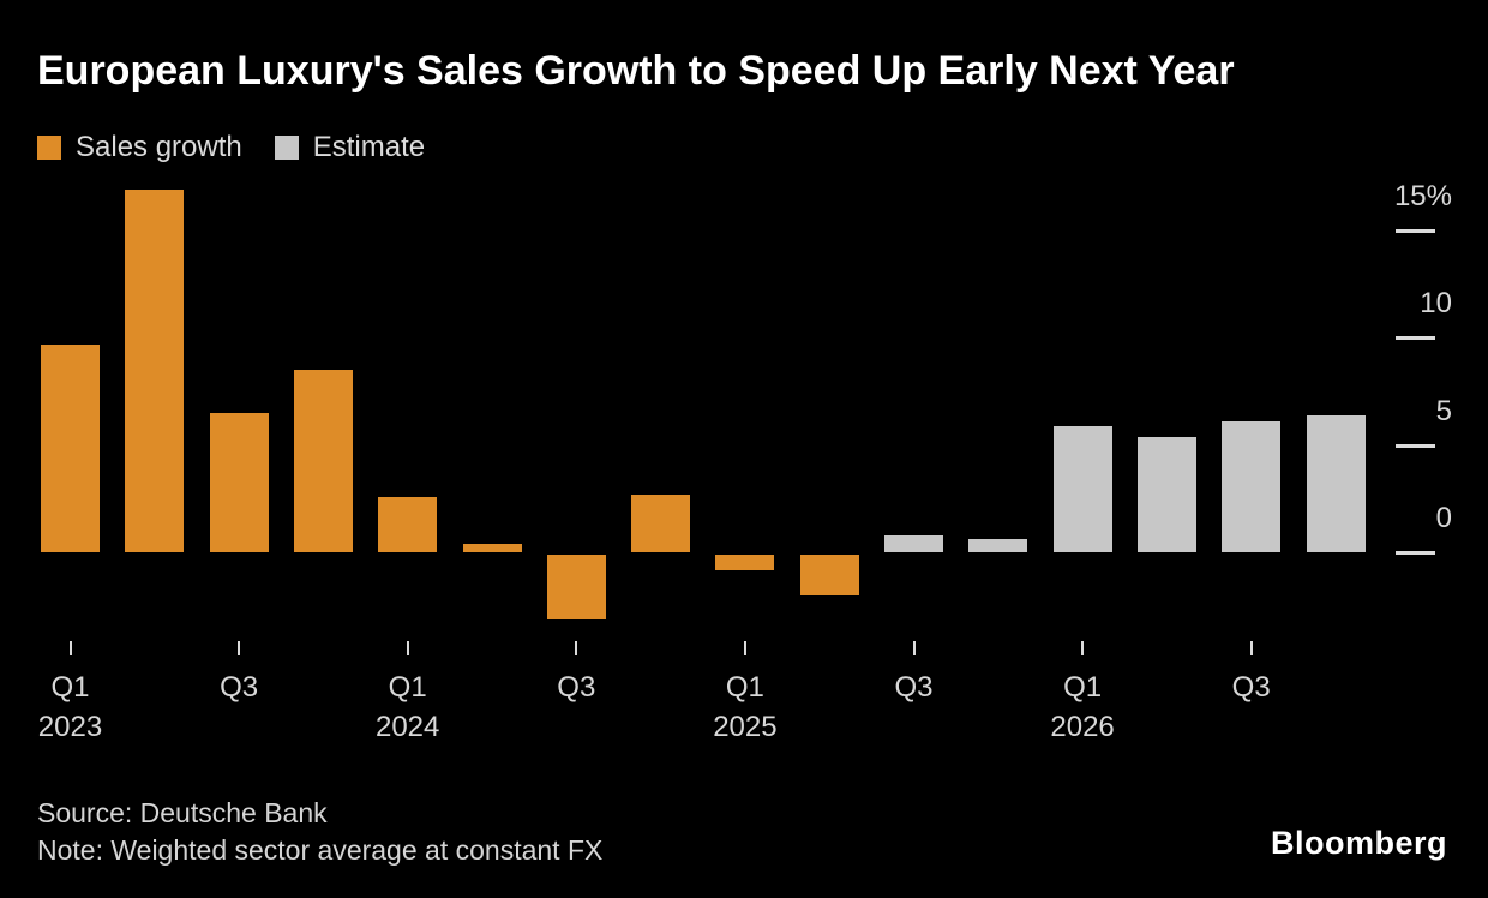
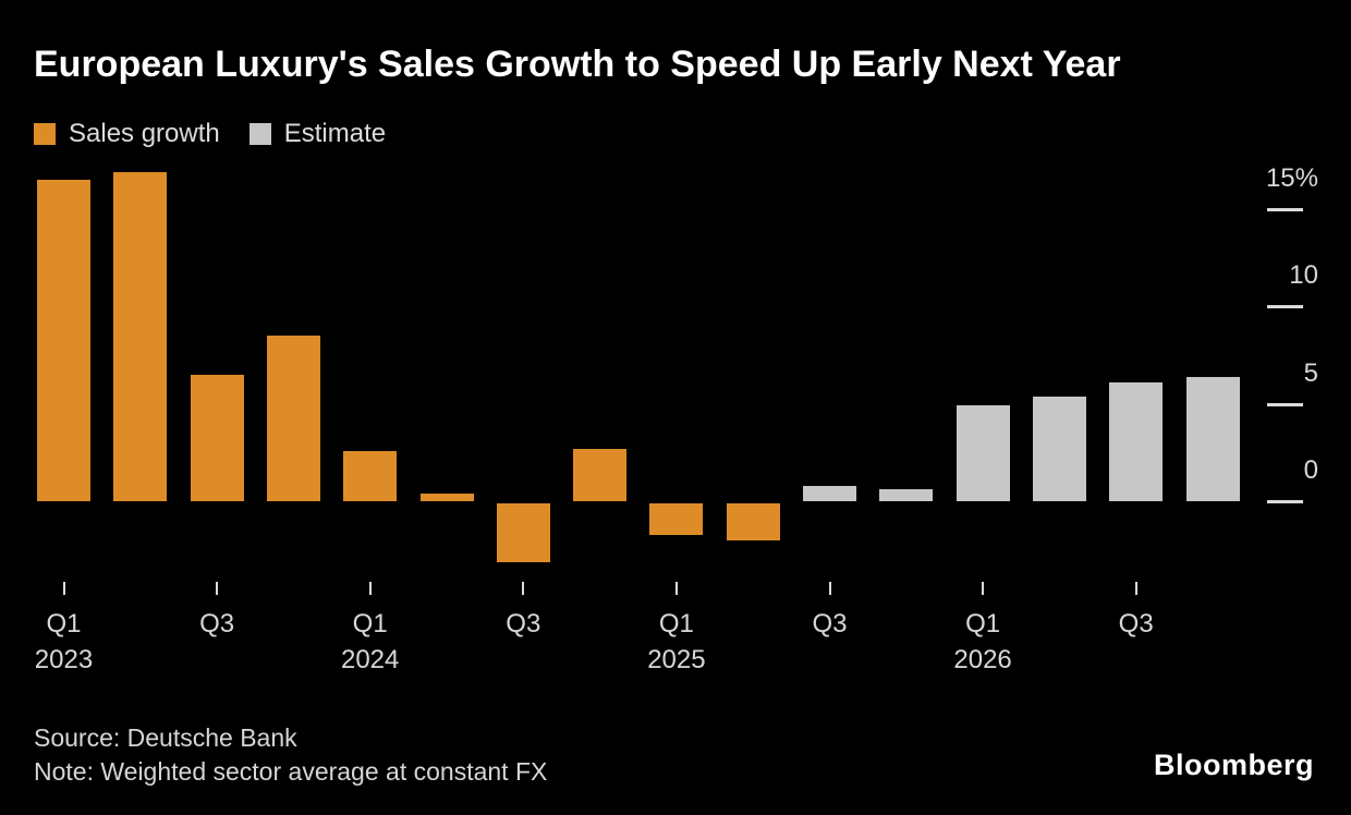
Sales growth/Q1 2023: 9.7% -> 16.5%
Sales growth/Q1 2025: -0.7% -> -1.6%
Estimate/Q1 2026: 5.9% -> 4.9%
